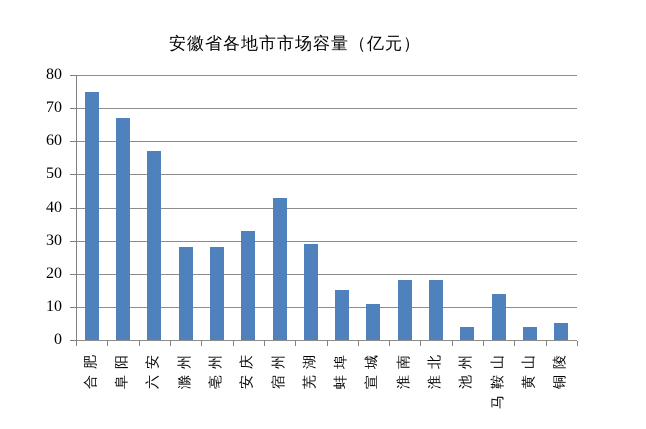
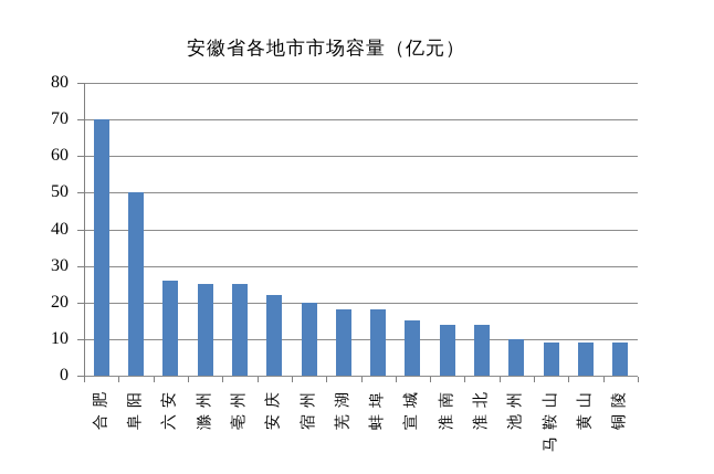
合肥: 75 -> 70
阜阳: 67 -> 50
六安: 57 -> 26
滁州: 28 -> 25
亳州: 28 -> 25
安庆: 33 -> 22
宿州: 43 -> 20
芜湖: 29 -> 18
蚌埠: 15 -> 18
宣城: 11 -> 15
淮南: 18 -> 14
淮北: 18 -> 14
池州: 4 -> 10
马鞍山: 14 -> 9
黄山: 4 -> 9
铜陵: 5 -> 9
